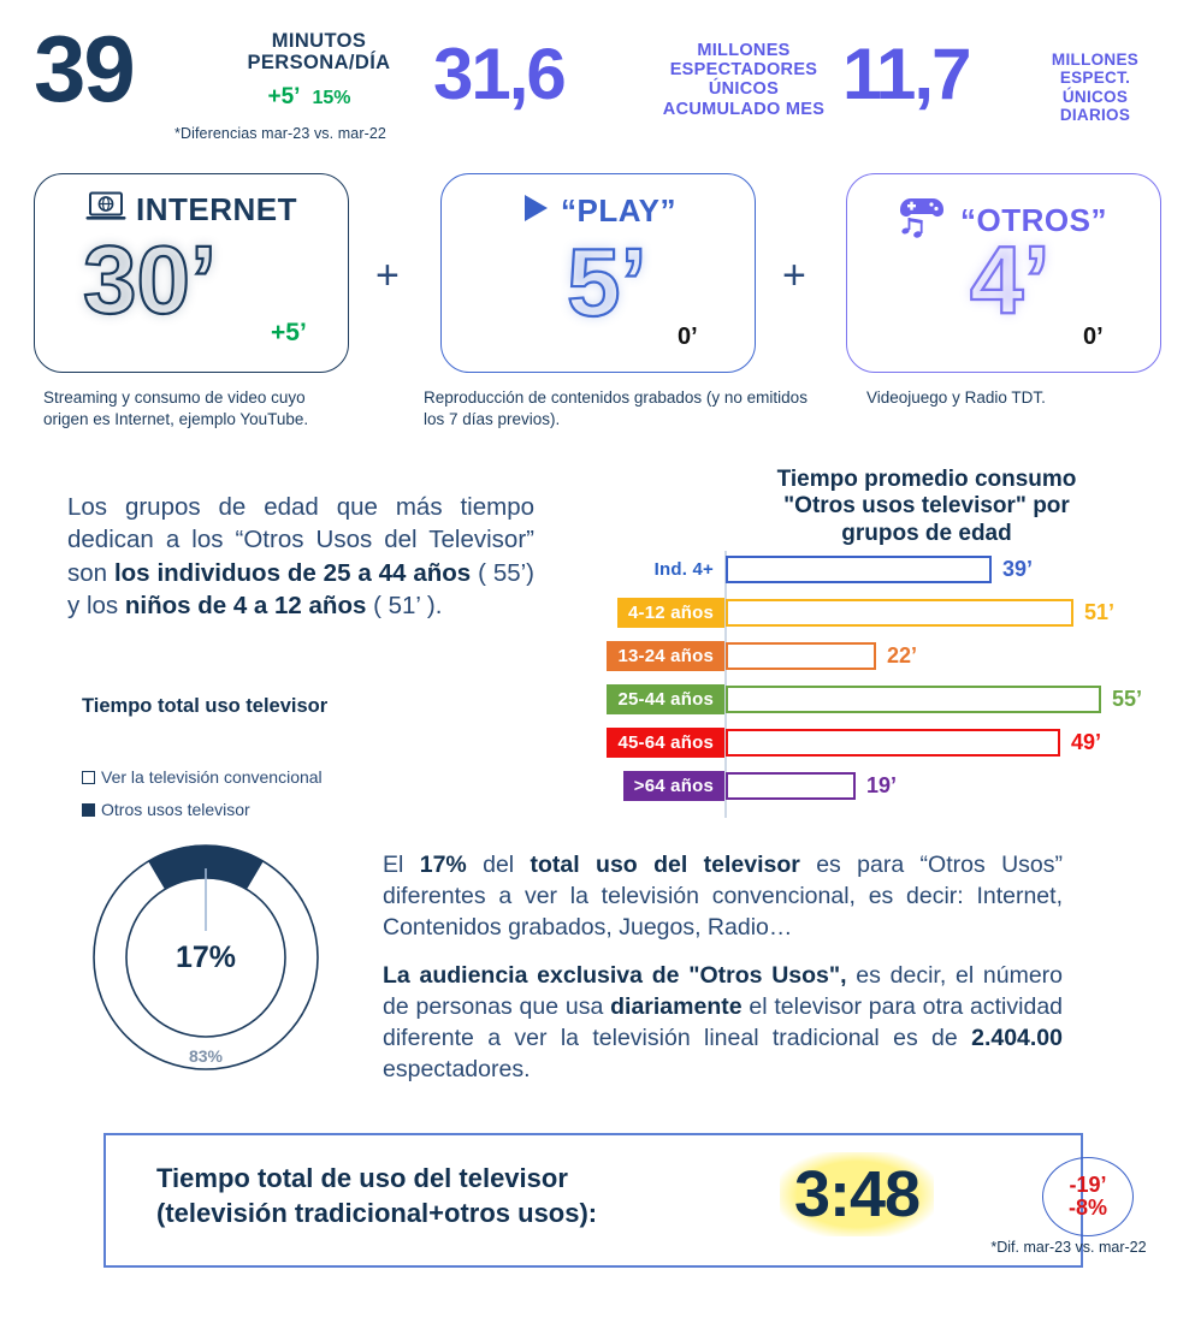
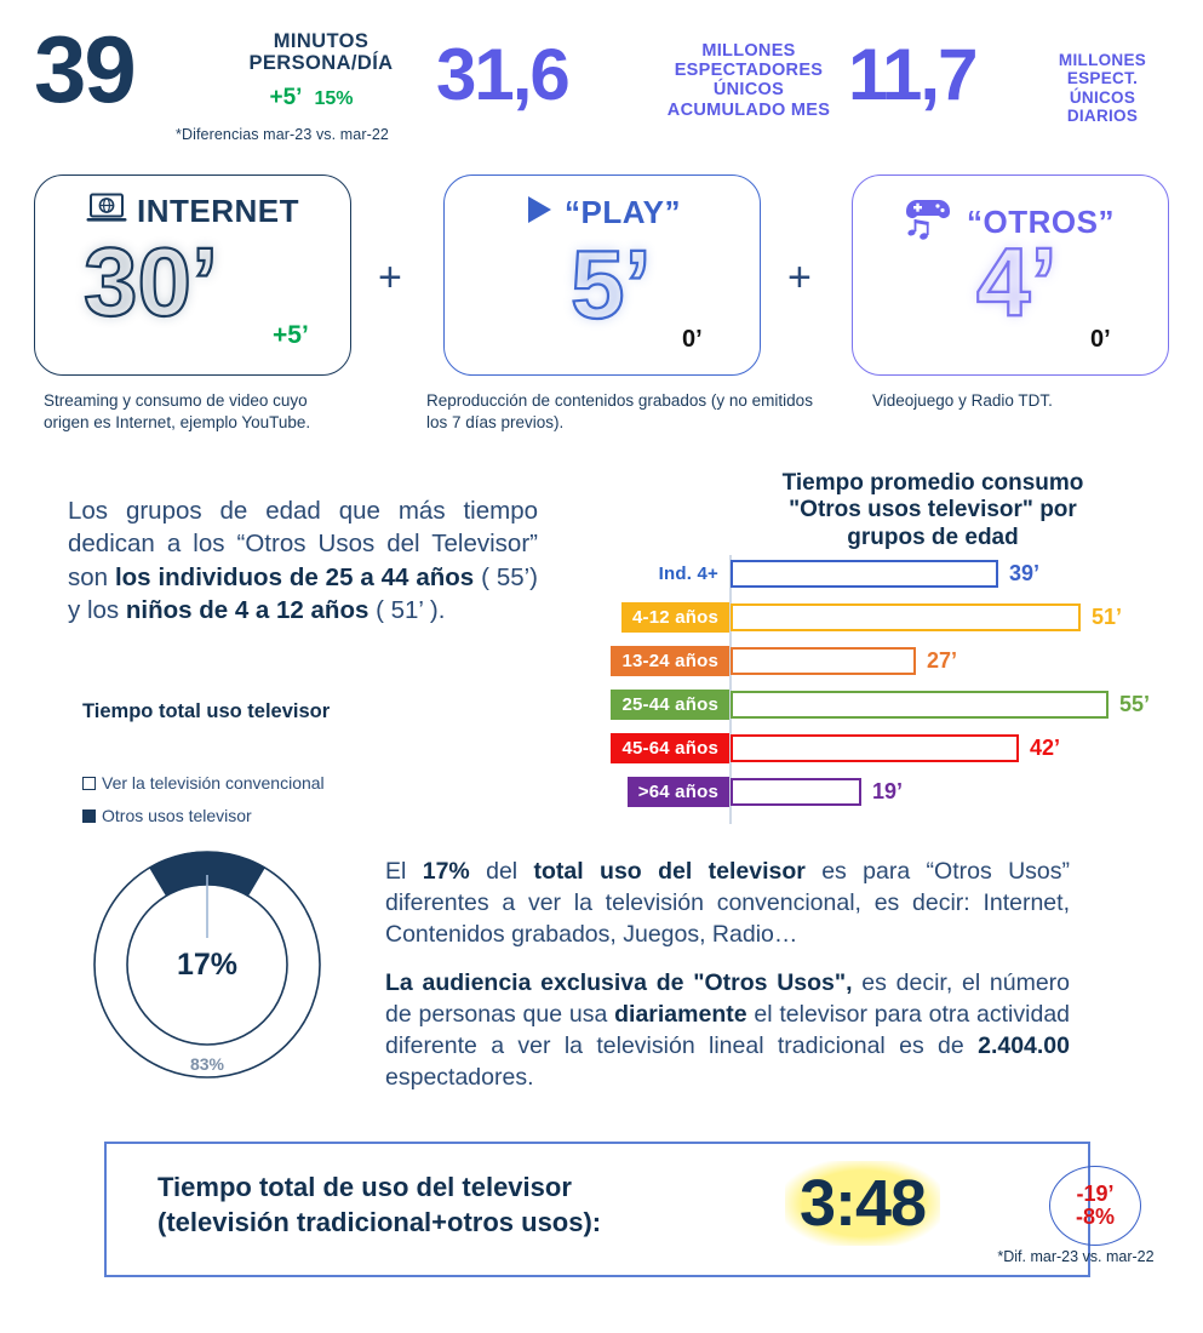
13-24 años: 22 -> 27
45-64 años: 49 -> 42
